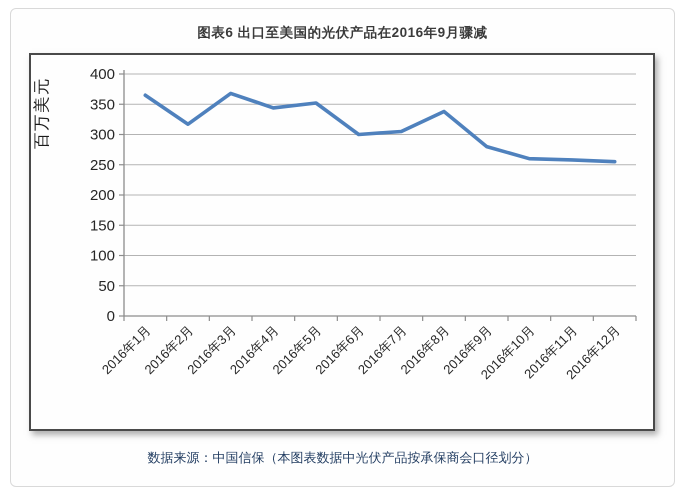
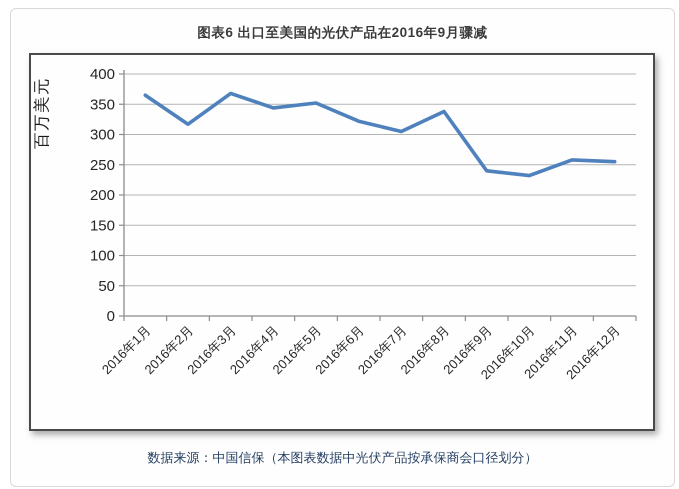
2016年6月: 300 -> 320
2016年9月: 280 -> 240
2016年10月: 260 -> 230
